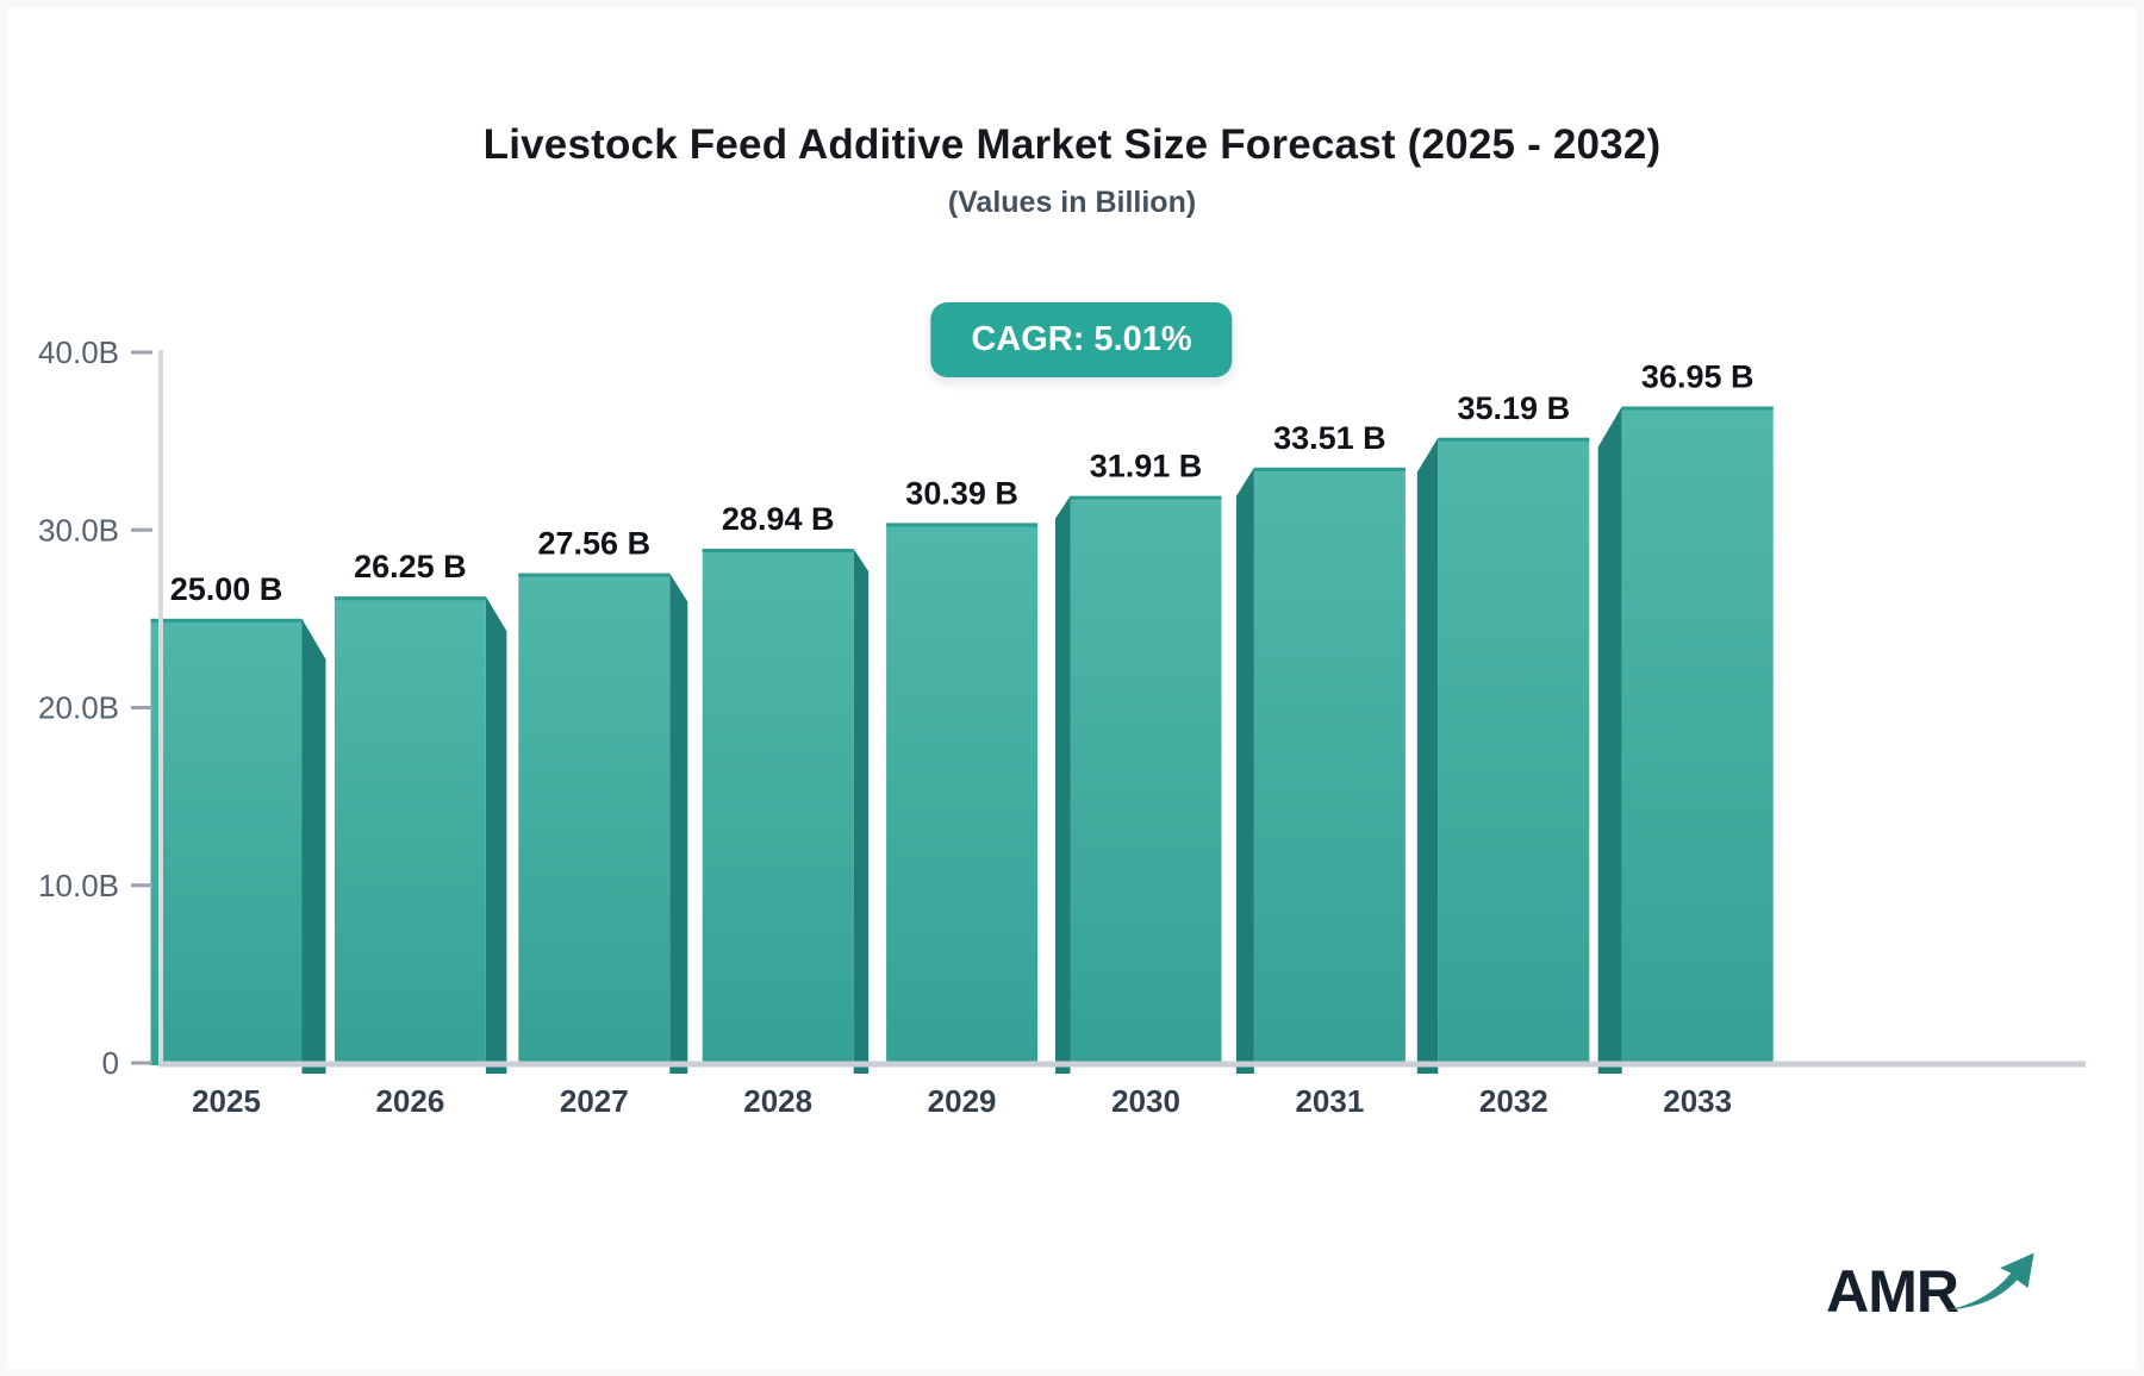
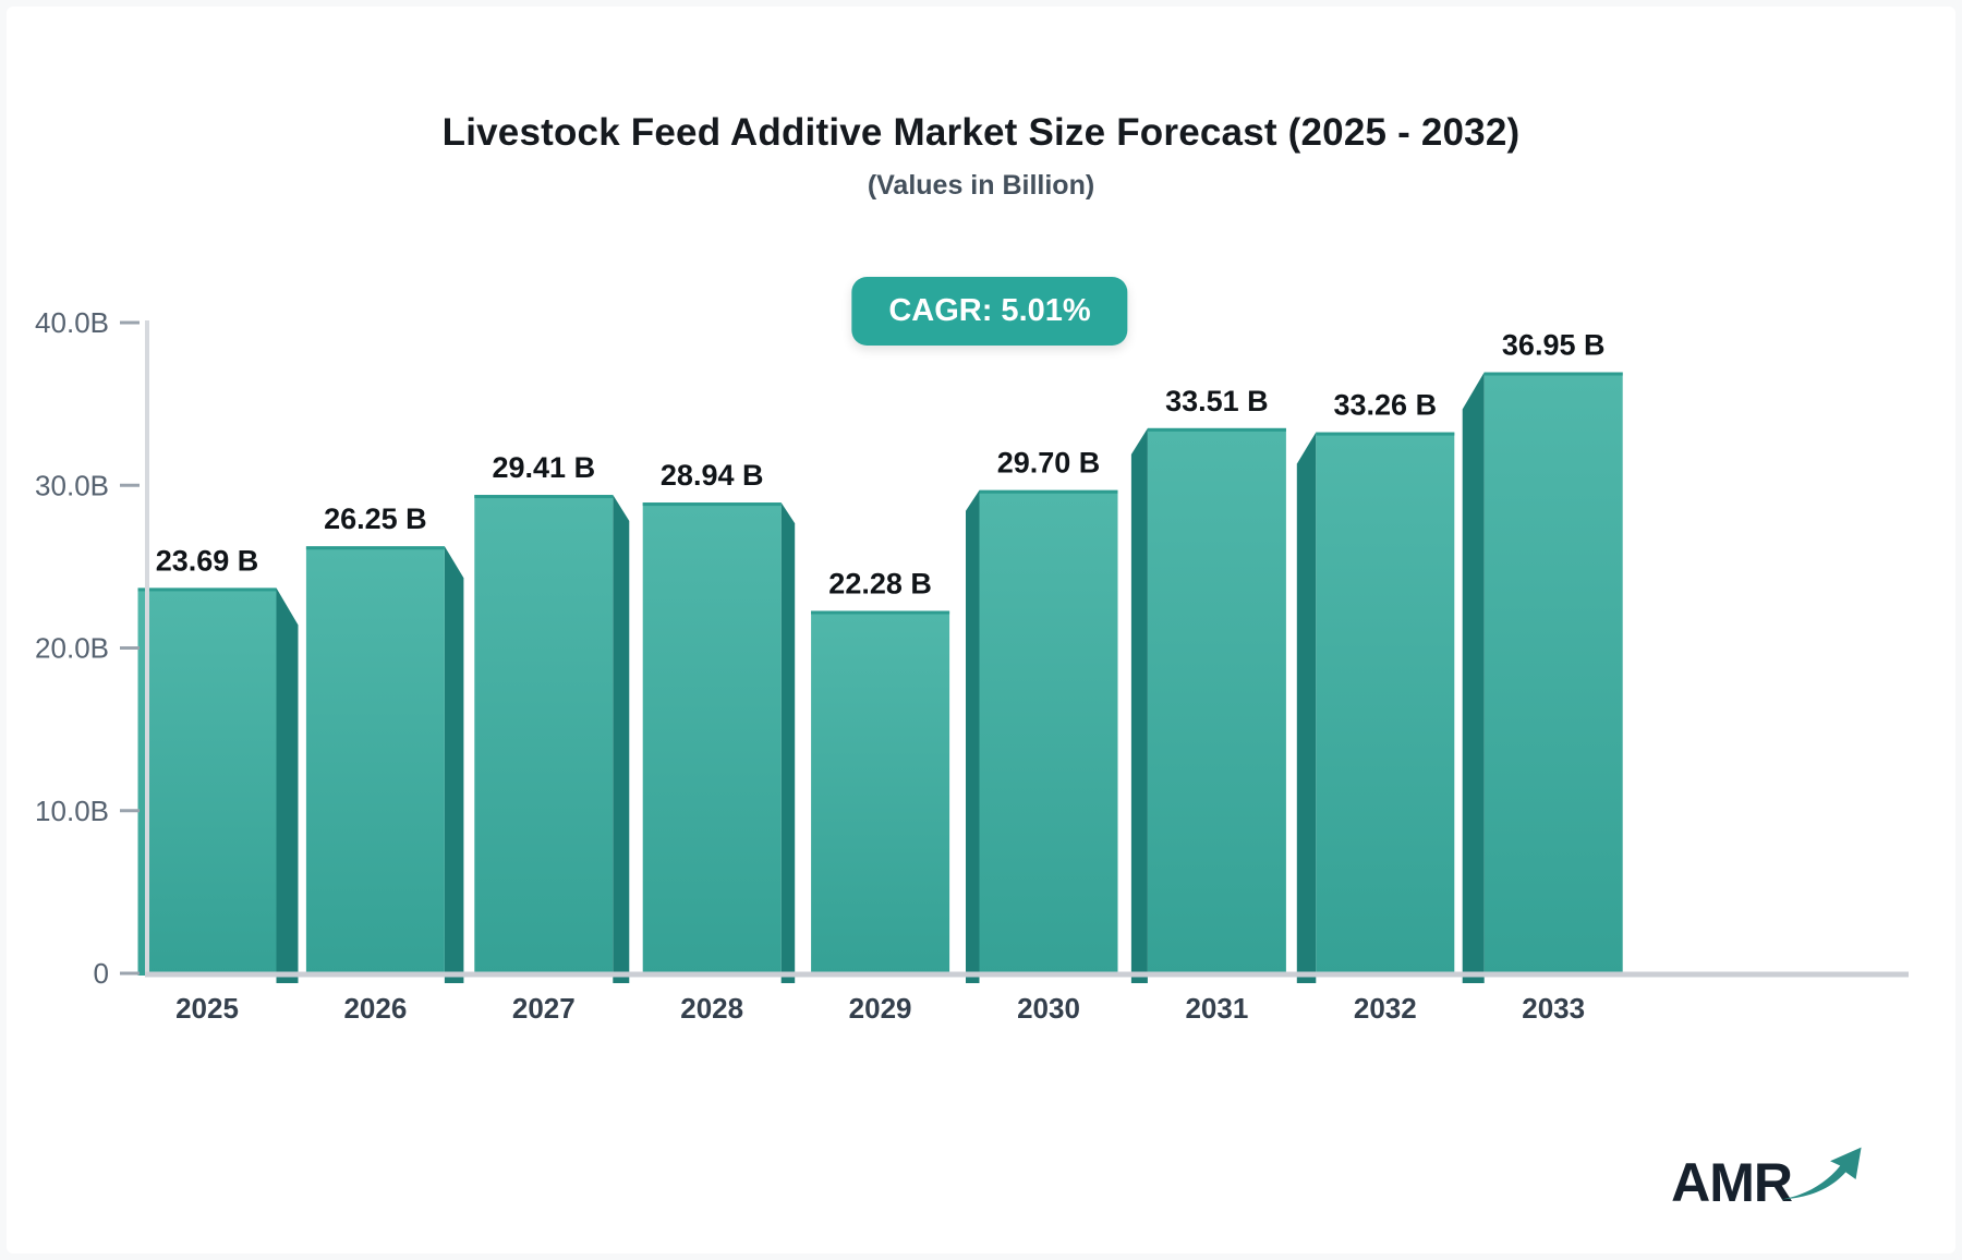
2025: 25.00 -> 23.69
2027: 27.56 -> 29.41
2029: 30.39 -> 22.28
2030: 31.91 -> 29.70
2032: 35.19 -> 33.26
